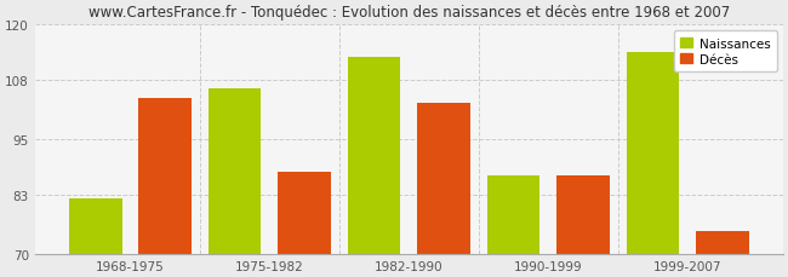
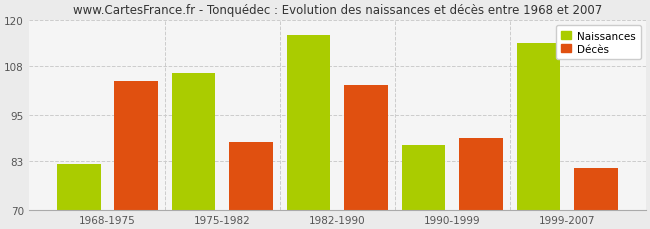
Naissances/1982-1990: 113 -> 116
Décès/1990-1999: 87 -> 89
Décès/1999-2007: 75 -> 81
